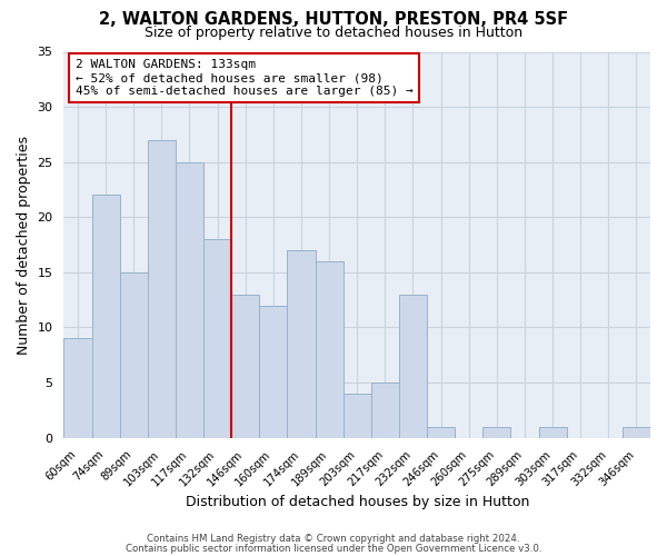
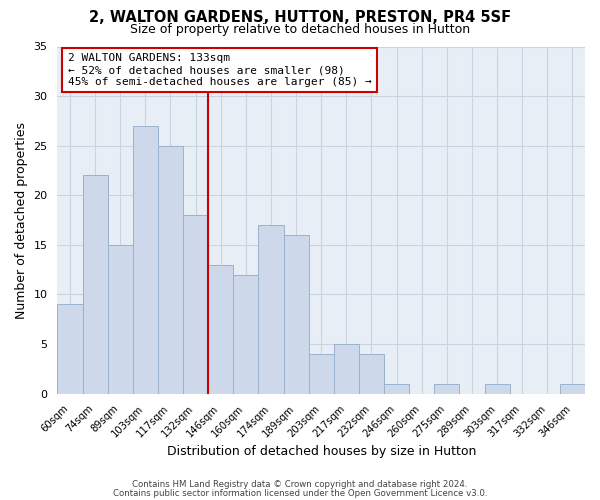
232sqm: 13 -> 4
